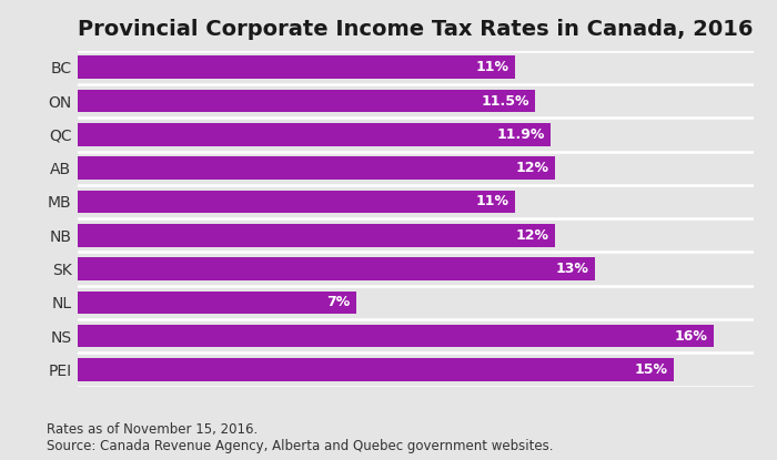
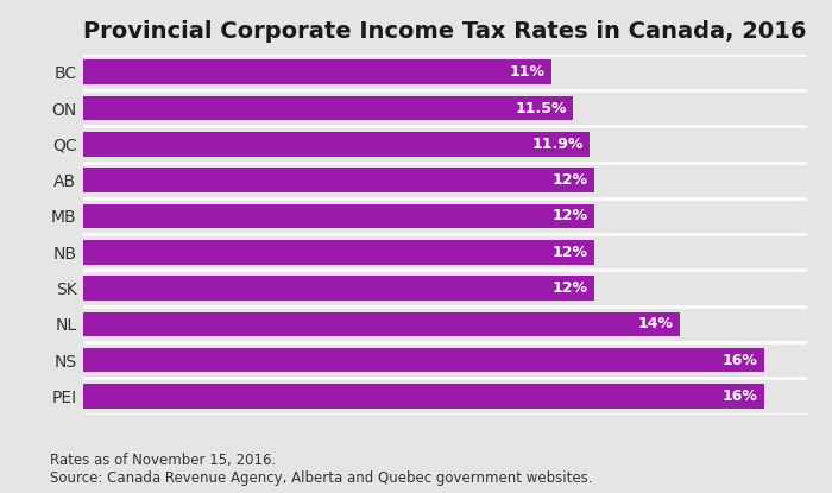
MB: 11% -> 12%
SK: 13% -> 12%
NL: 7% -> 14%
PEI: 15% -> 16%
